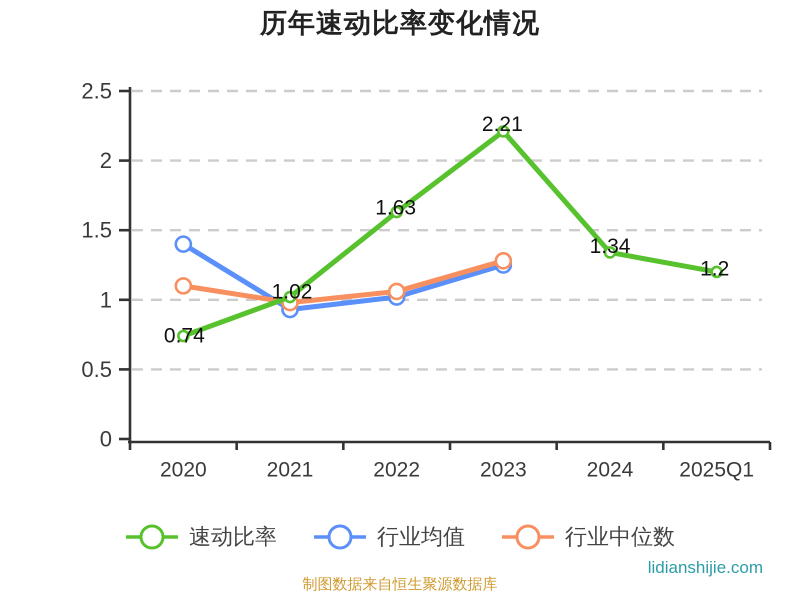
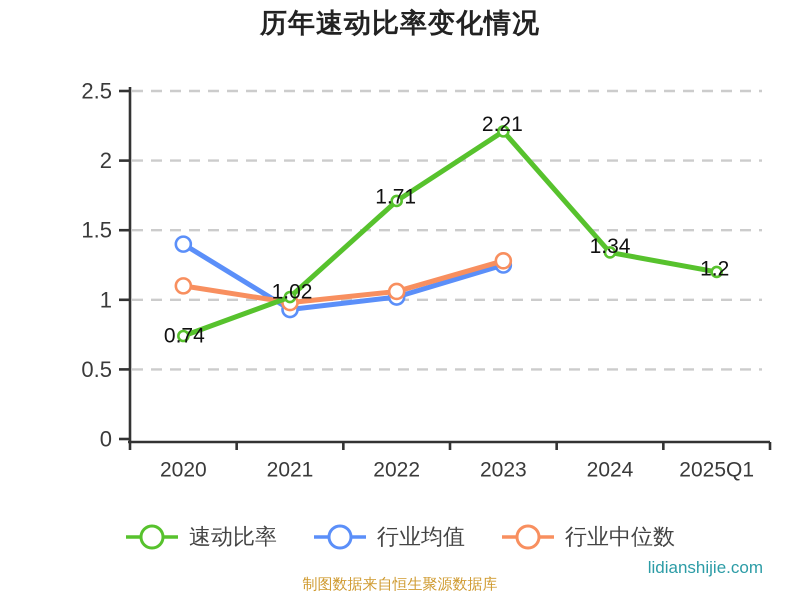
速动比率/2022: 1.63 -> 1.71
